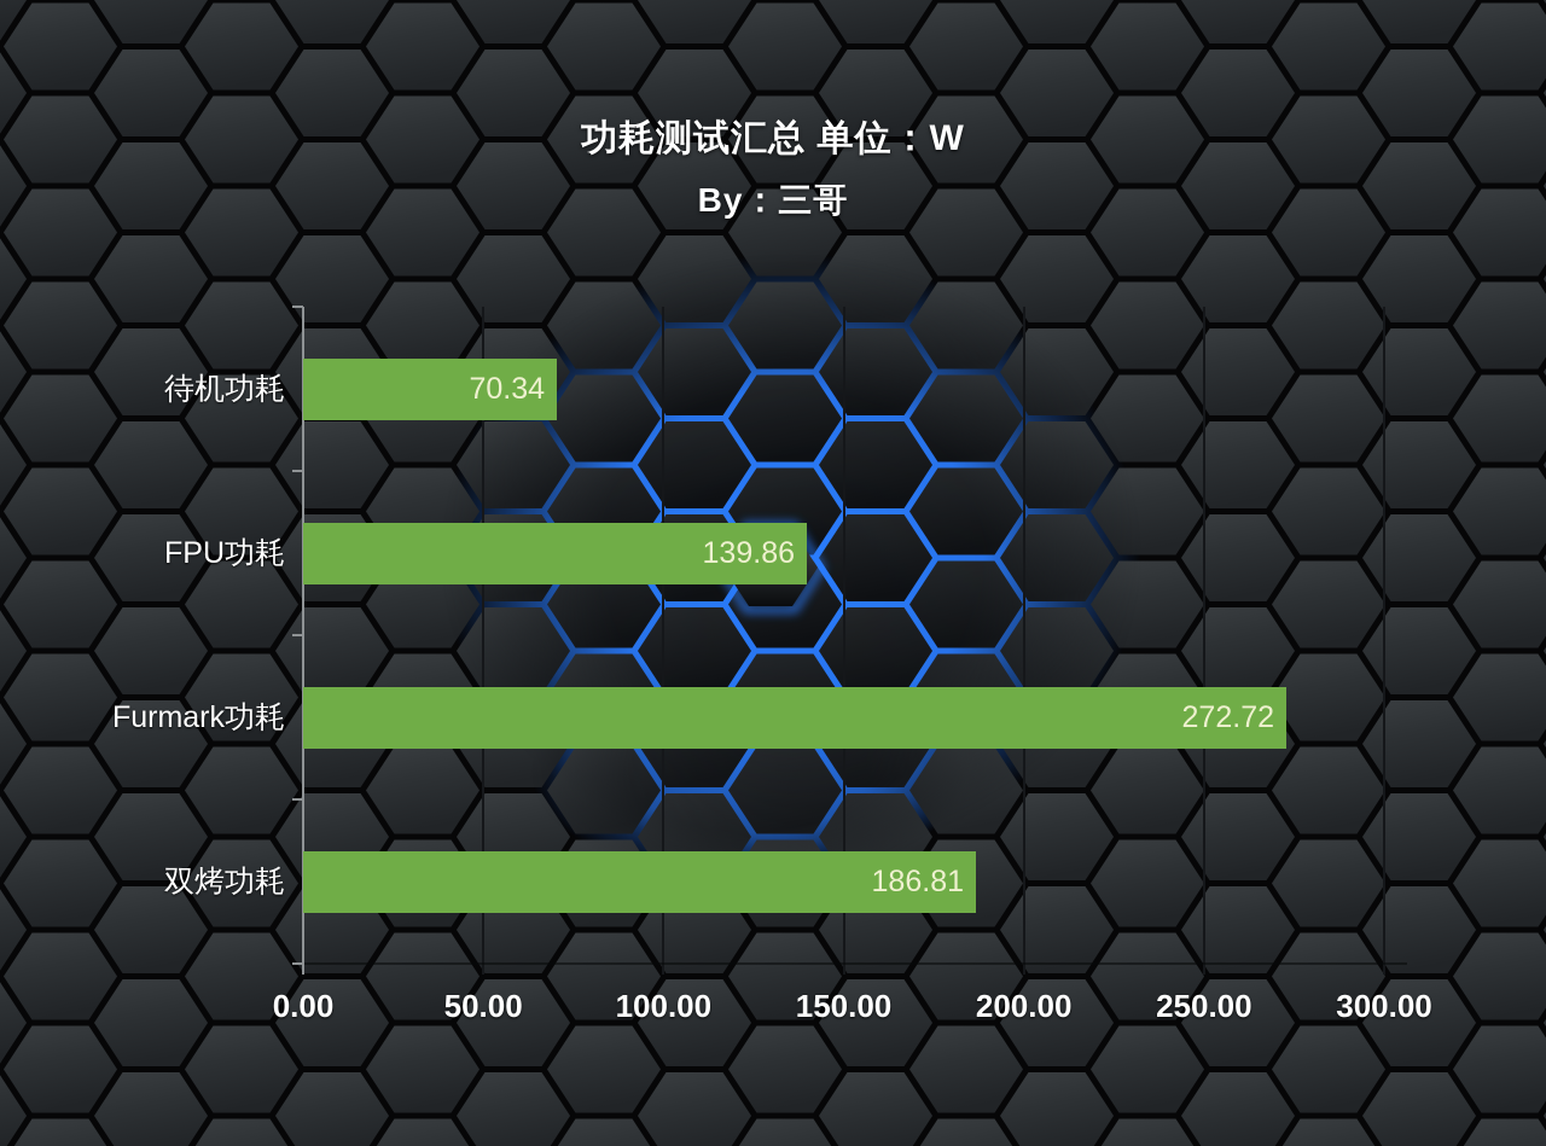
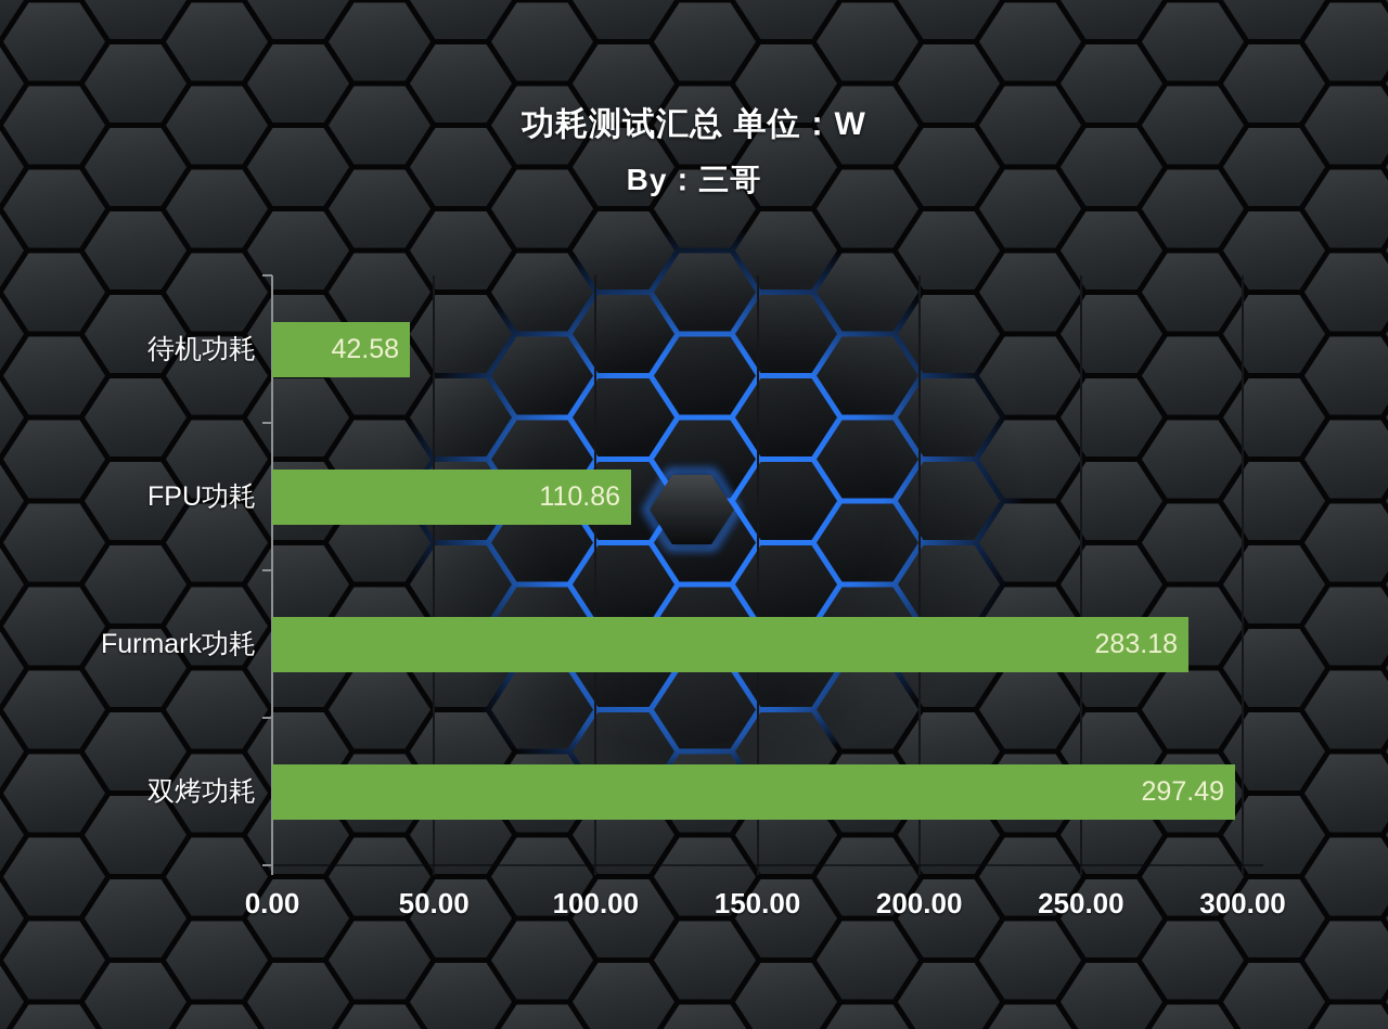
待机功耗: 70.34 -> 42.58
FPU功耗: 139.86 -> 110.86
Furmark功耗: 272.72 -> 283.18
双烤功耗: 186.81 -> 297.49
